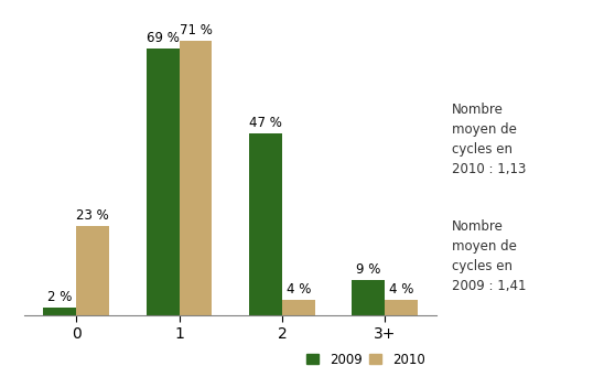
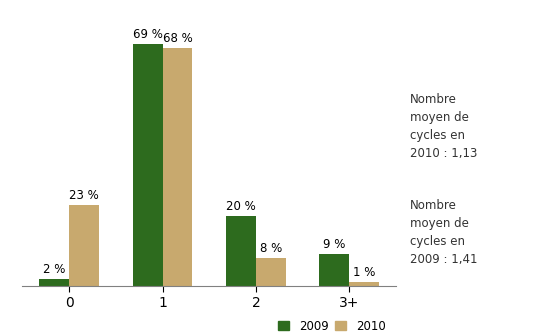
2010/1: 71 -> 68
2009/2: 47 -> 20
2010/2: 4 -> 8
2010/3+: 4 -> 1
